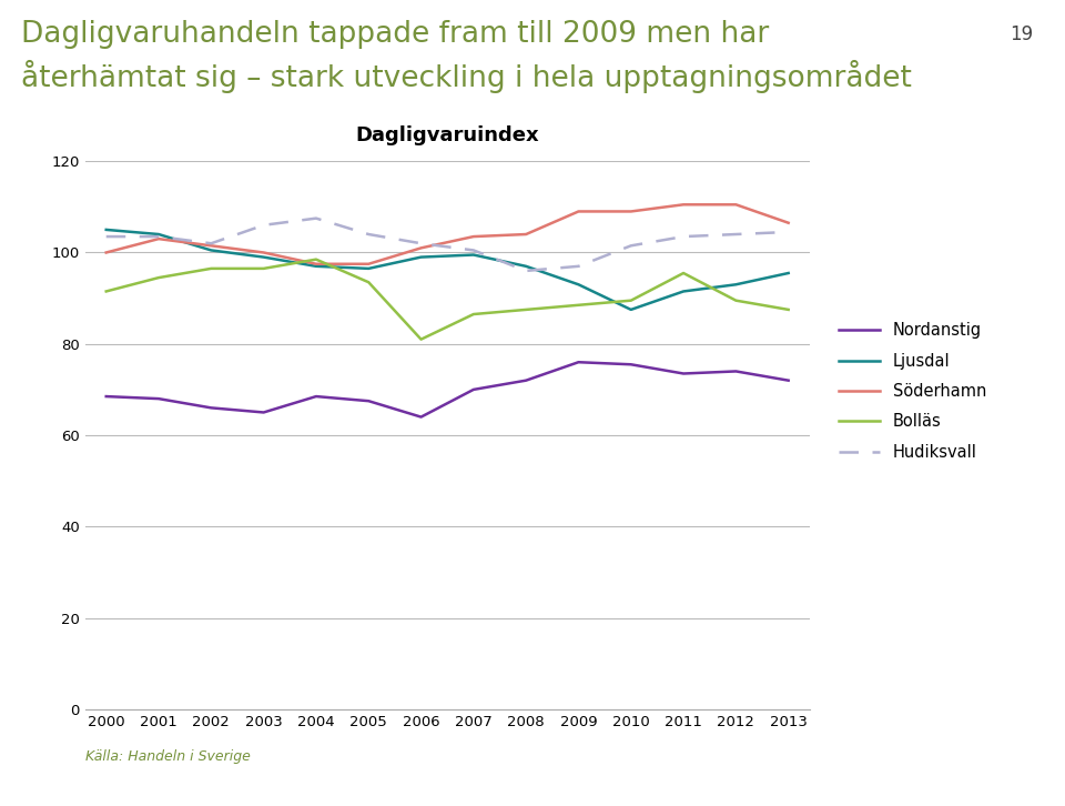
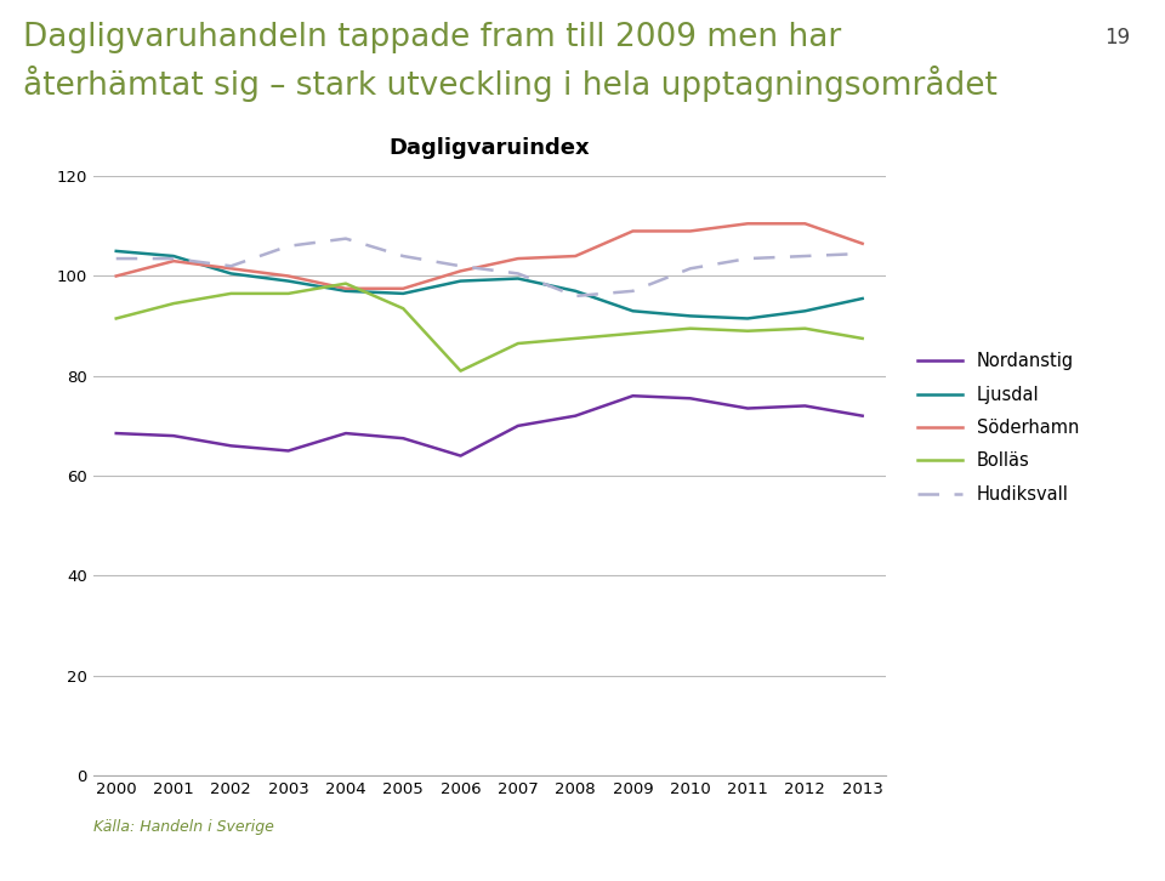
Ljusdal/2010: 87.5 -> 92.0
Bolläs/2011: 95.5 -> 89.0
